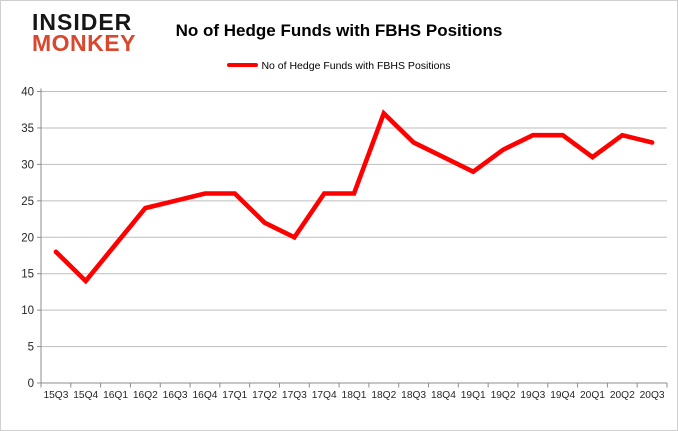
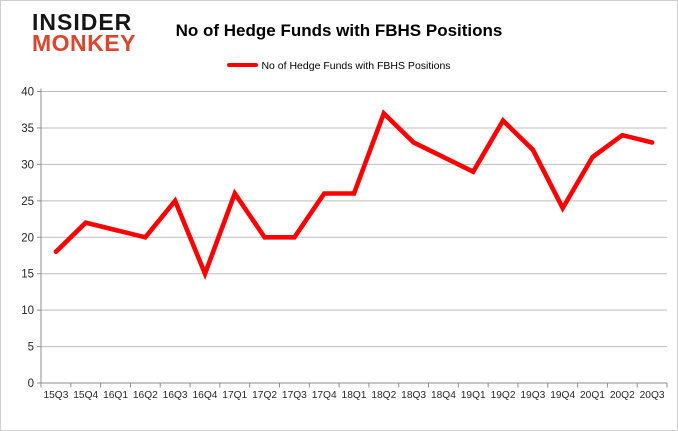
15Q4: 14 -> 22
16Q1: 19 -> 21
16Q2: 24 -> 20
16Q4: 26 -> 15
17Q2: 22 -> 20
19Q2: 32 -> 36
19Q3: 34 -> 32
19Q4: 34 -> 24
